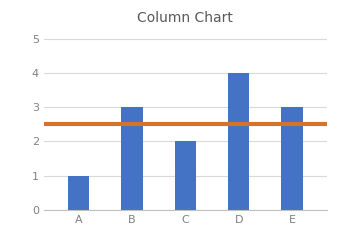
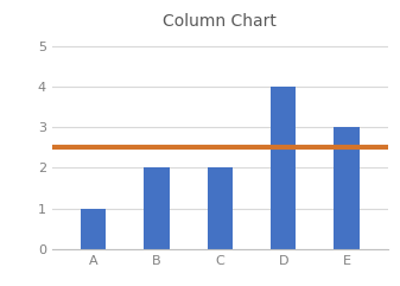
B: 3 -> 2
